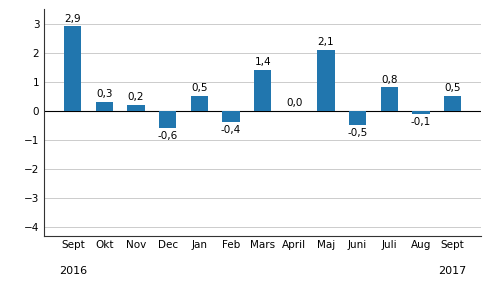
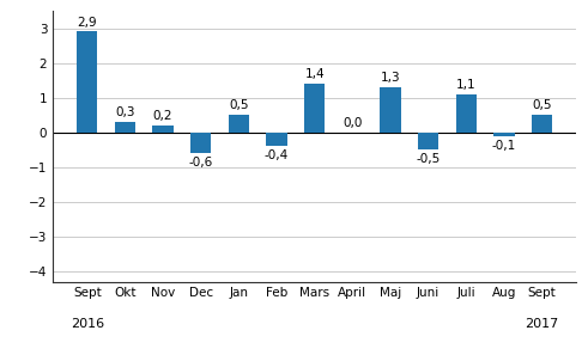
Maj: 2,1 -> 1,3
Juli: 0,8 -> 1,1
